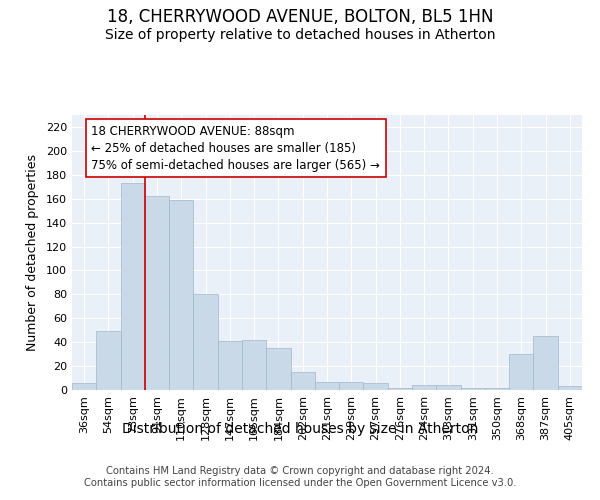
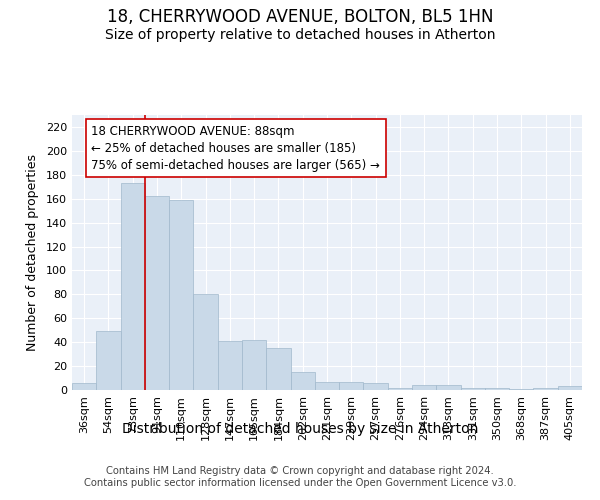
368sqm: 30 -> 1
387sqm: 45 -> 2
